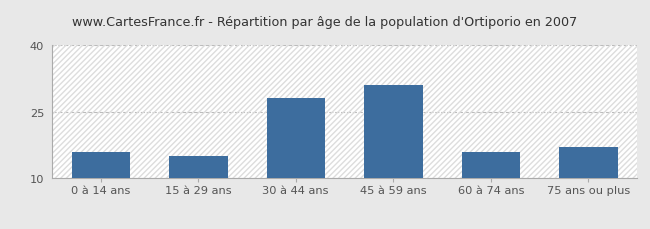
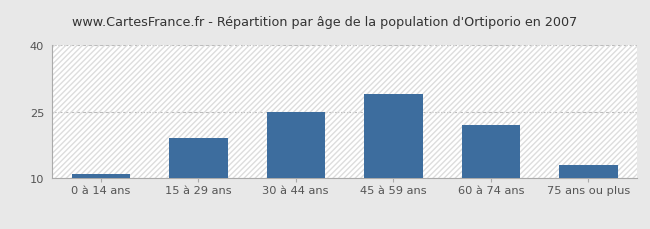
0 à 14 ans: 16 -> 11
15 à 29 ans: 15 -> 19
30 à 44 ans: 28 -> 25
45 à 59 ans: 31 -> 29
60 à 74 ans: 16 -> 22
75 ans ou plus: 17 -> 13
